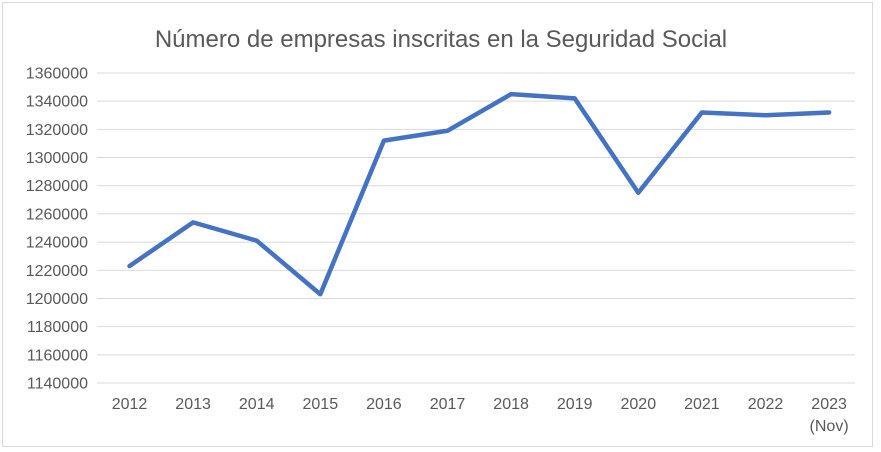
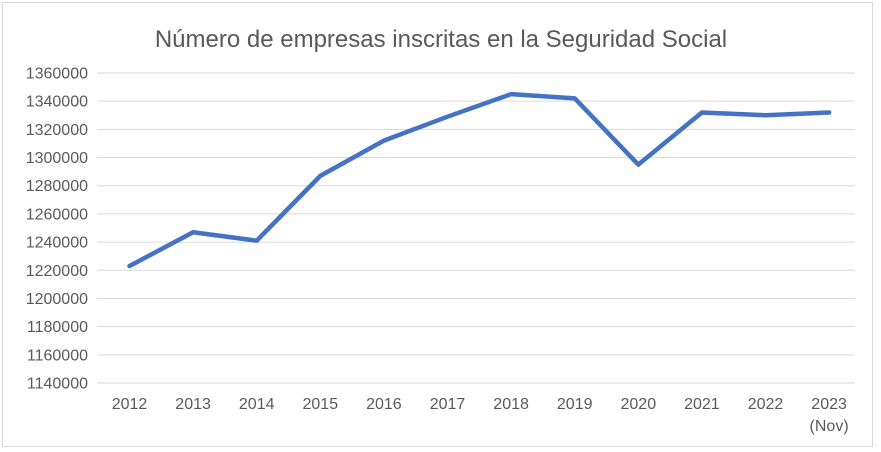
2013: 1254000 -> 1247000
2015: 1203000 -> 1287000
2017: 1319000 -> 1329000
2020: 1275000 -> 1295000
